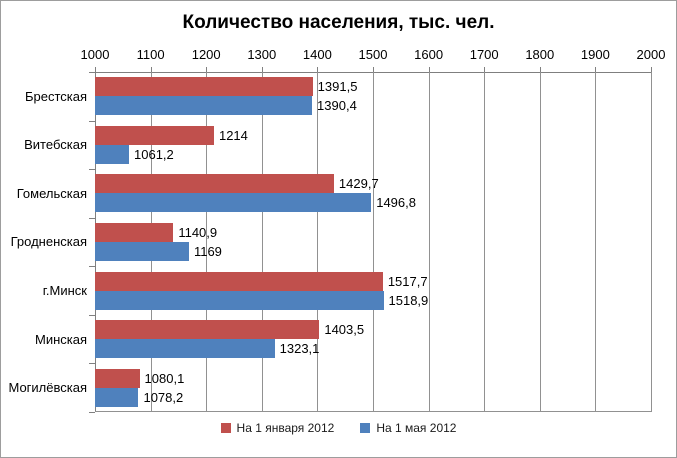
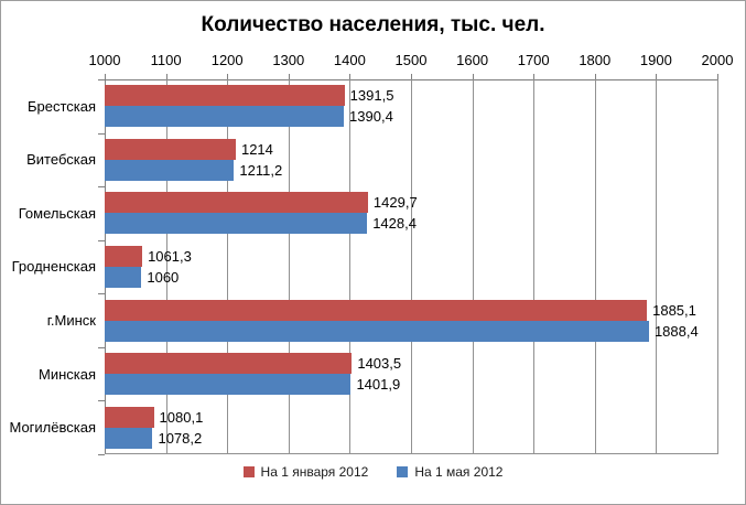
На 1 мая 2012/Витебская: 1061,2 -> 1211,2
На 1 мая 2012/Гомельская: 1496,8 -> 1428,4
На 1 января 2012/Гродненская: 1140,9 -> 1061,3
На 1 мая 2012/Гродненская: 1169 -> 1060
На 1 января 2012/г.Минск: 1517,7 -> 1885,1
На 1 мая 2012/г.Минск: 1518,9 -> 1888,4
На 1 мая 2012/Минская: 1323,1 -> 1401,9
